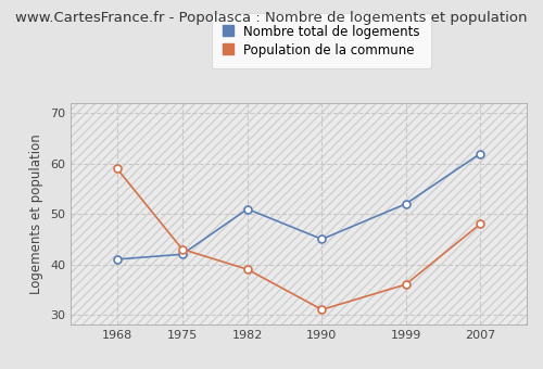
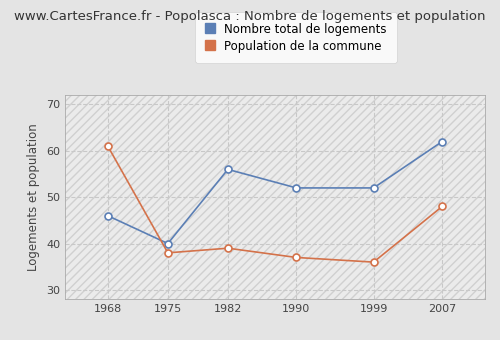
Nombre total de logements/1968: 41 -> 46
Population de la commune/1968: 59 -> 61
Nombre total de logements/1975: 42 -> 40
Population de la commune/1975: 43 -> 38
Nombre total de logements/1982: 51 -> 56
Nombre total de logements/1990: 45 -> 52
Population de la commune/1990: 31 -> 37
